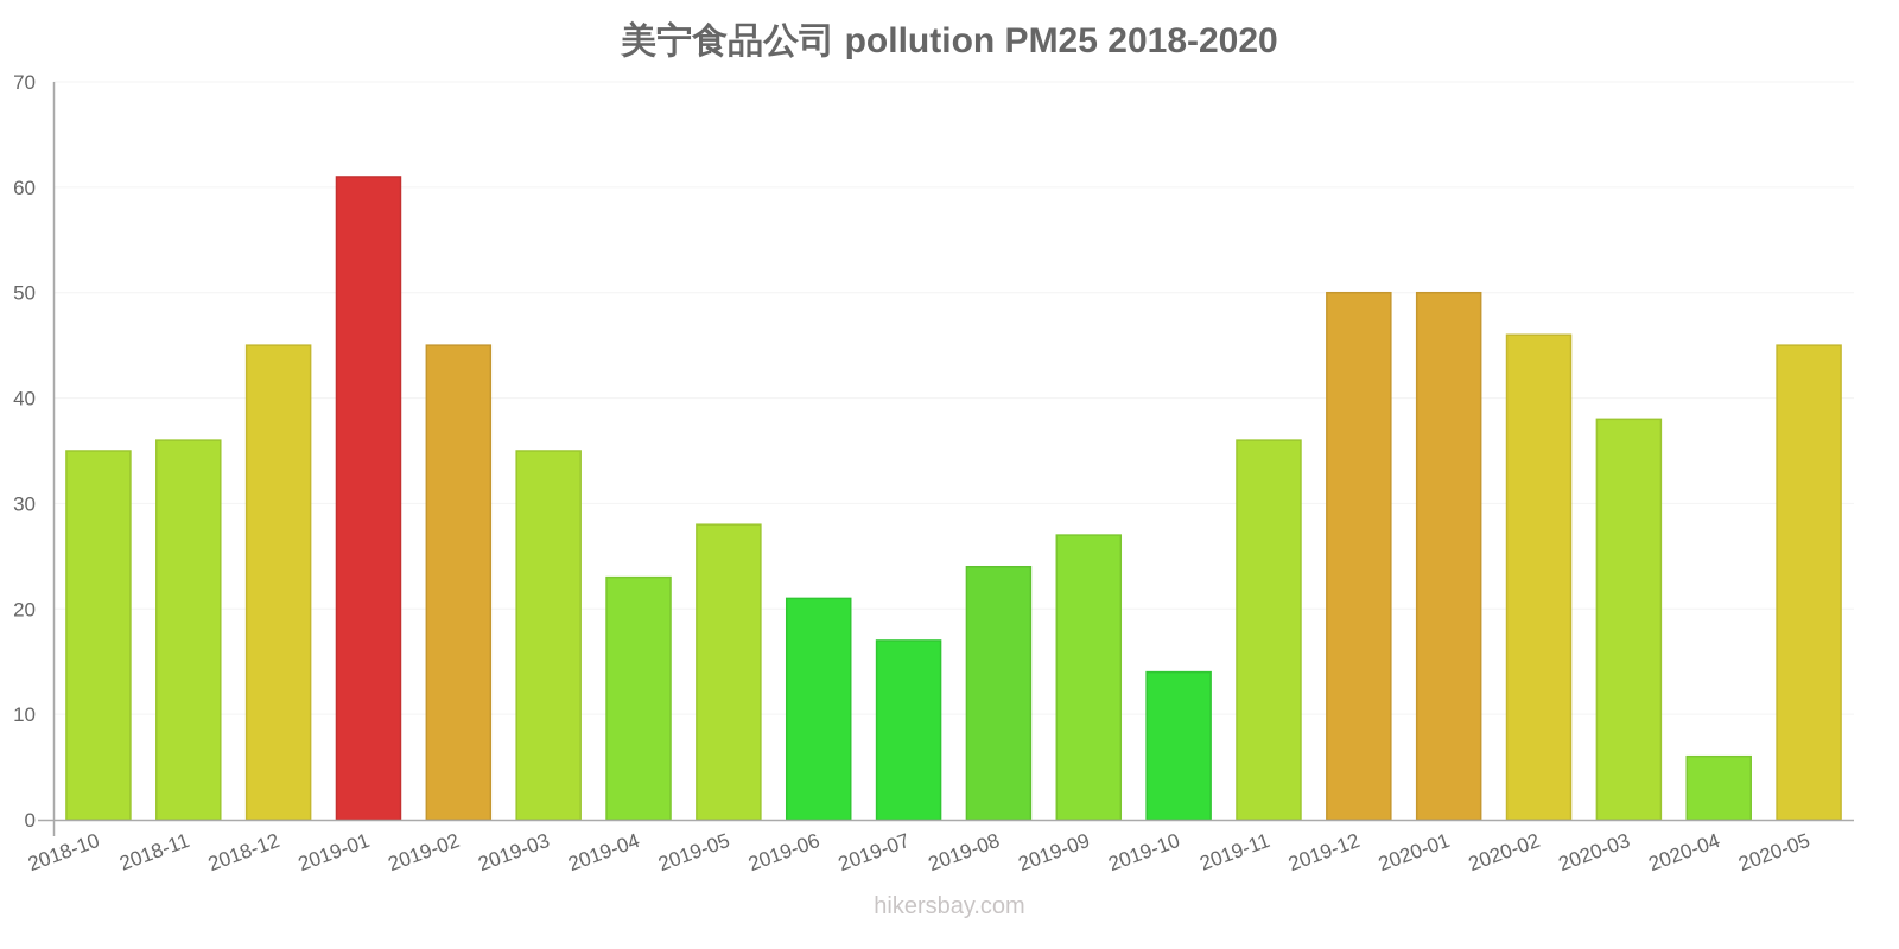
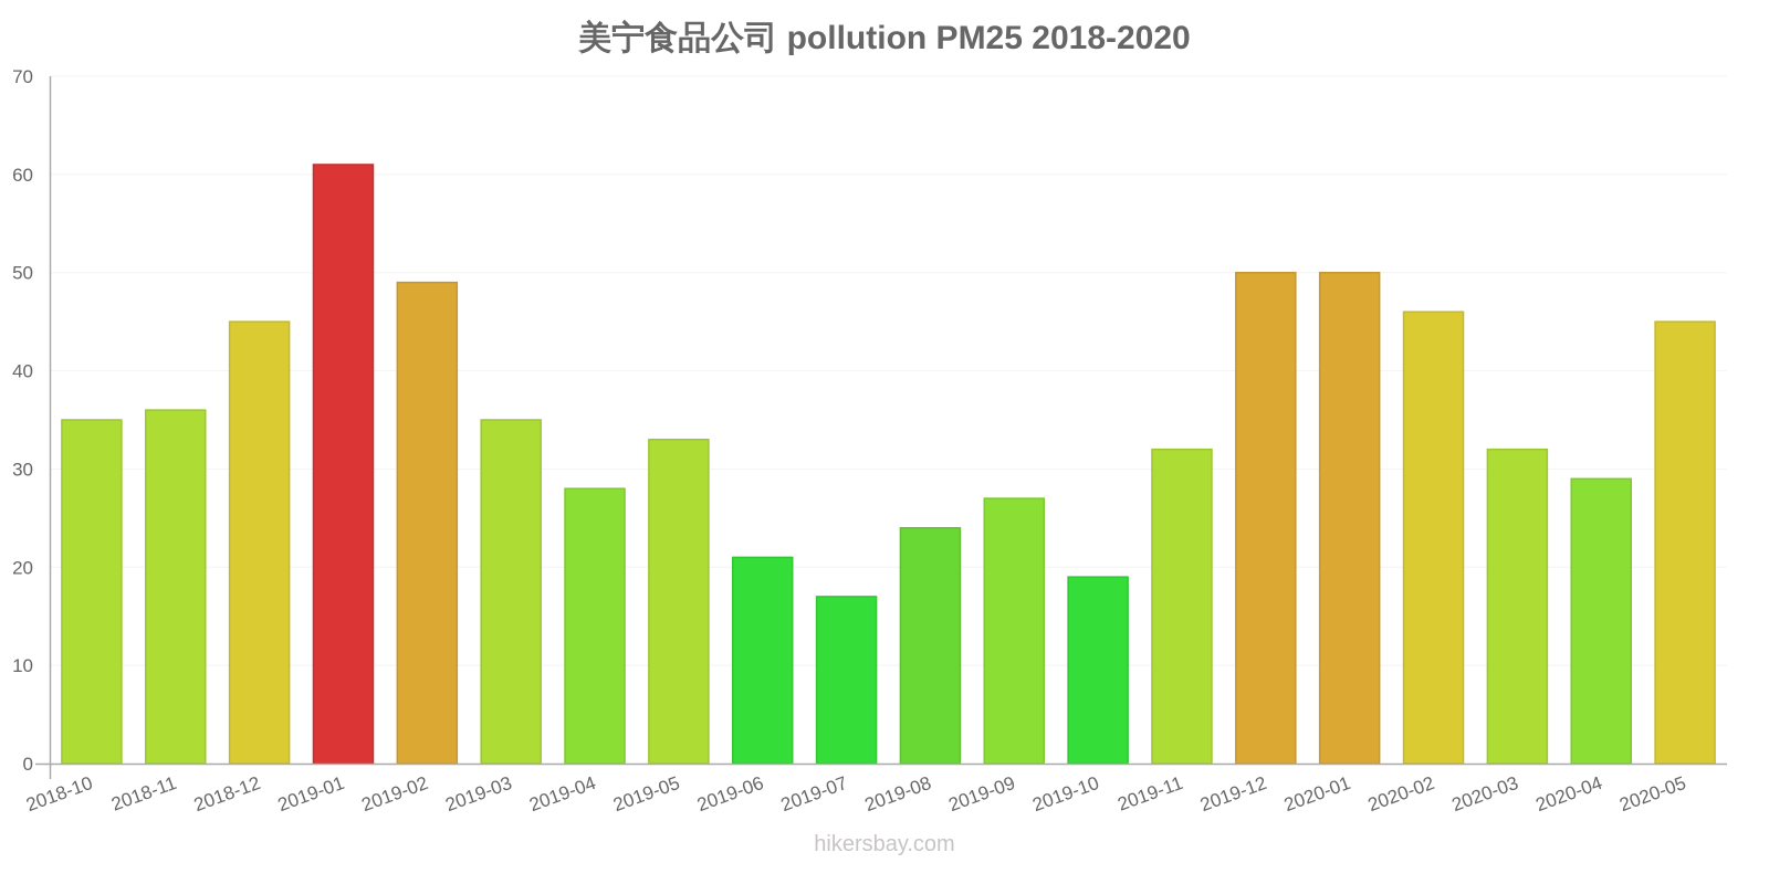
2019-02: 45 -> 49
2019-04: 23 -> 28
2019-05: 28 -> 33
2019-10: 14 -> 19
2019-11: 36 -> 32
2020-03: 38 -> 32
2020-04: 6 -> 29
